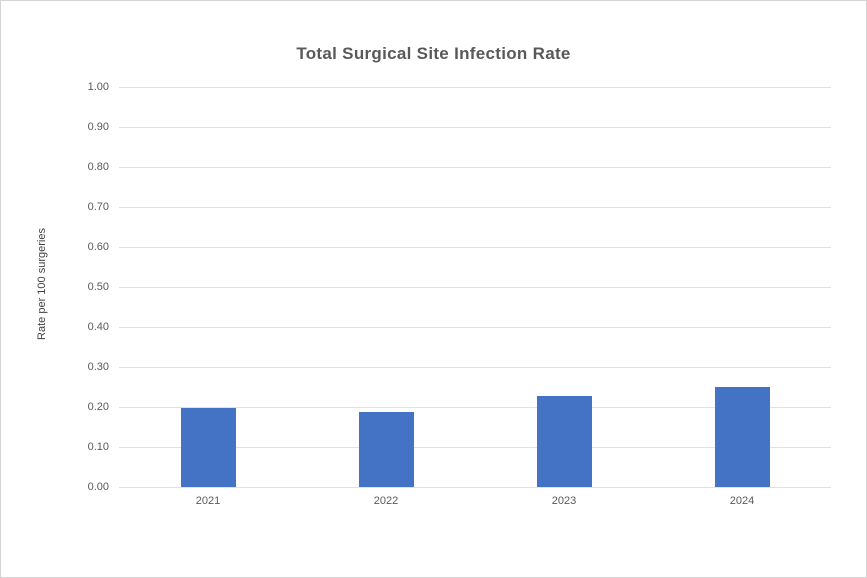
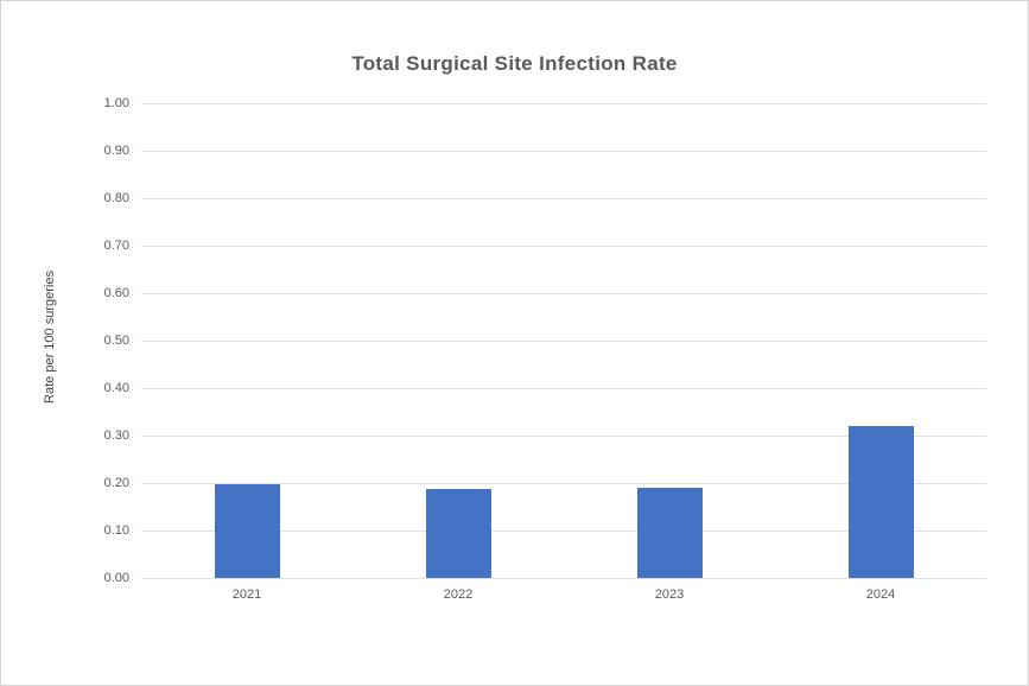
2023: 0.23 -> 0.19
2024: 0.25 -> 0.32
